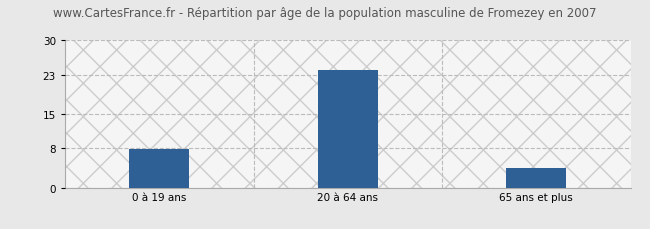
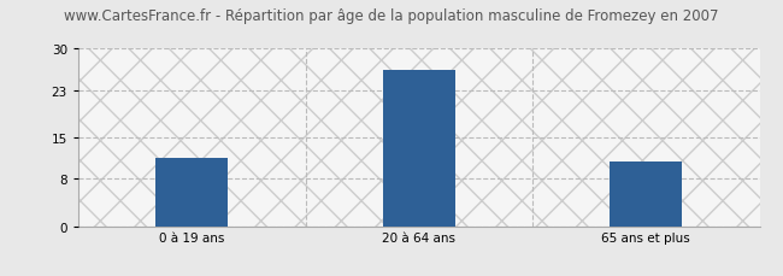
0 à 19 ans: 7.9 -> 11.5
20 à 64 ans: 24.0 -> 26.5
65 ans et plus: 4.0 -> 11.0
